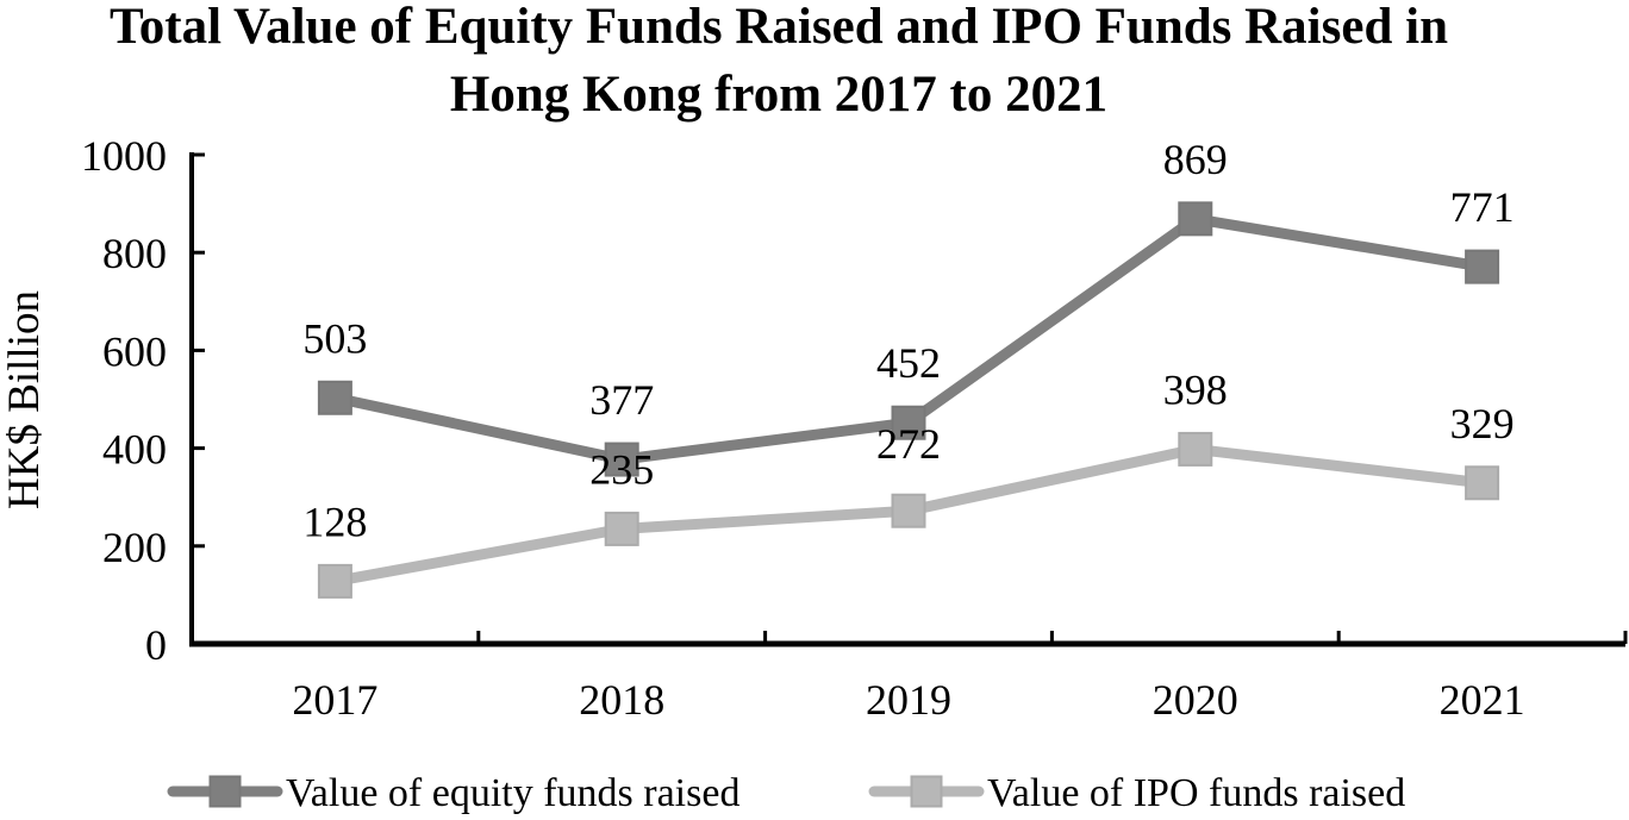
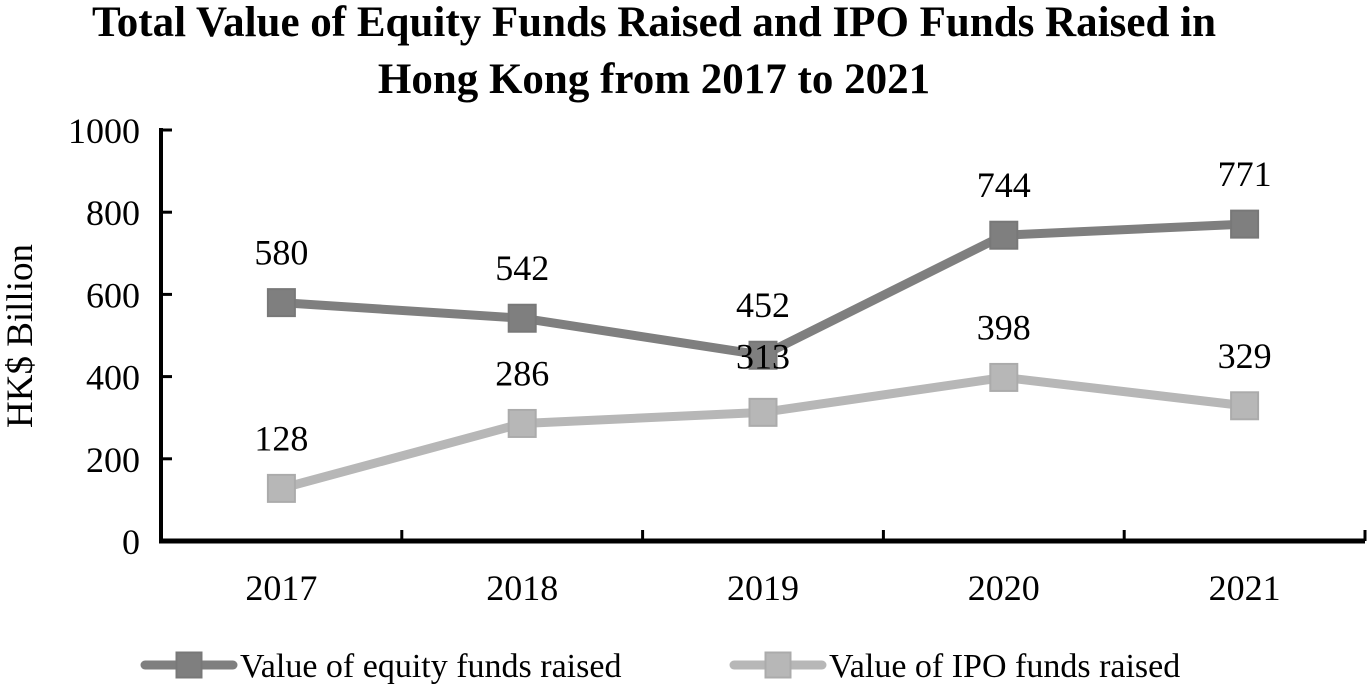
Value of equity funds raised/2017: 503 -> 580
Value of equity funds raised/2018: 377 -> 542
Value of IPO funds raised/2018: 235 -> 286
Value of IPO funds raised/2019: 272 -> 313
Value of equity funds raised/2020: 869 -> 744
